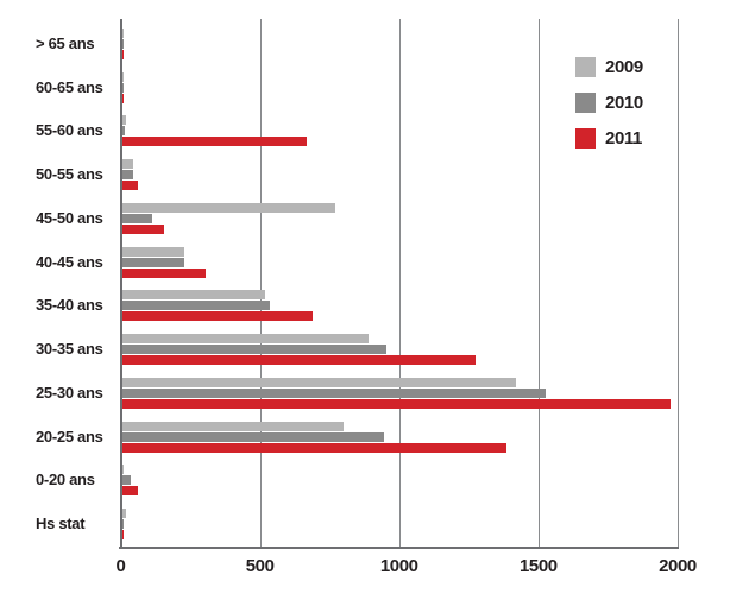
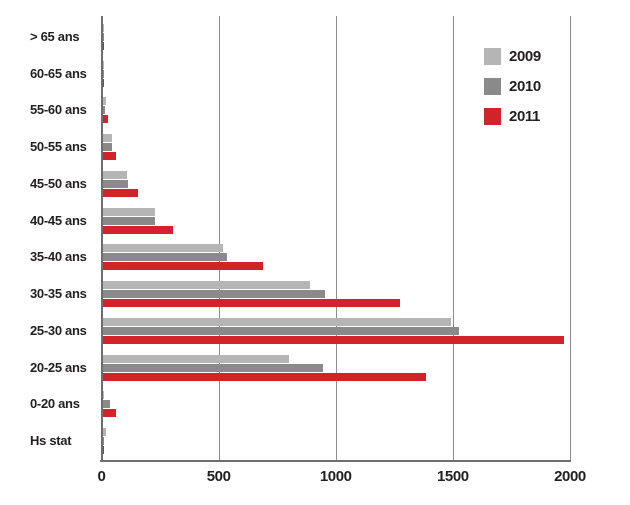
2011/55-60 ans: 670 -> 30
2009/45-50 ans: 770 -> 110
2009/25-30 ans: 1420 -> 1490
